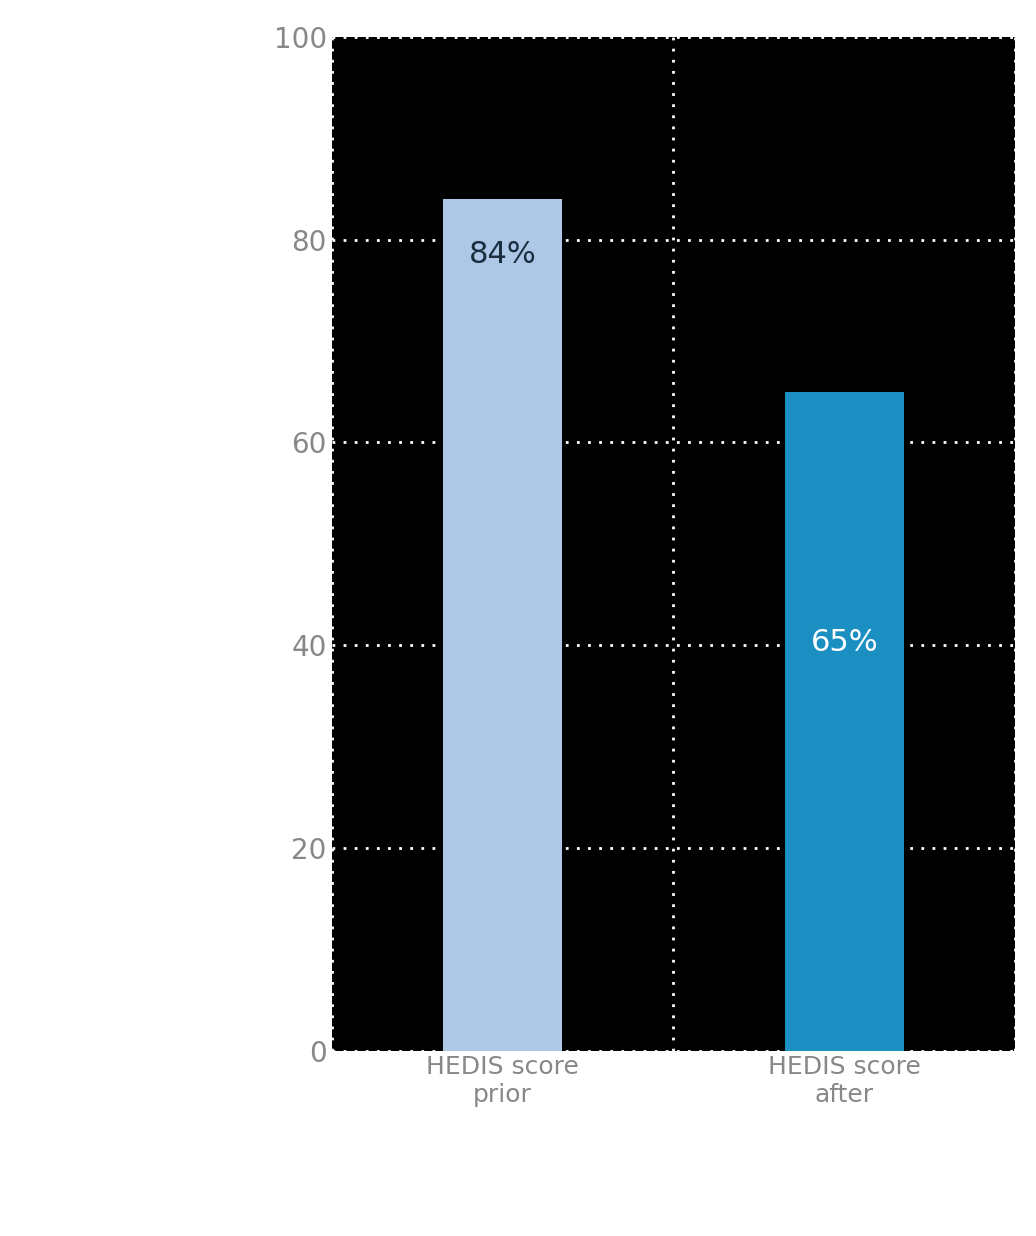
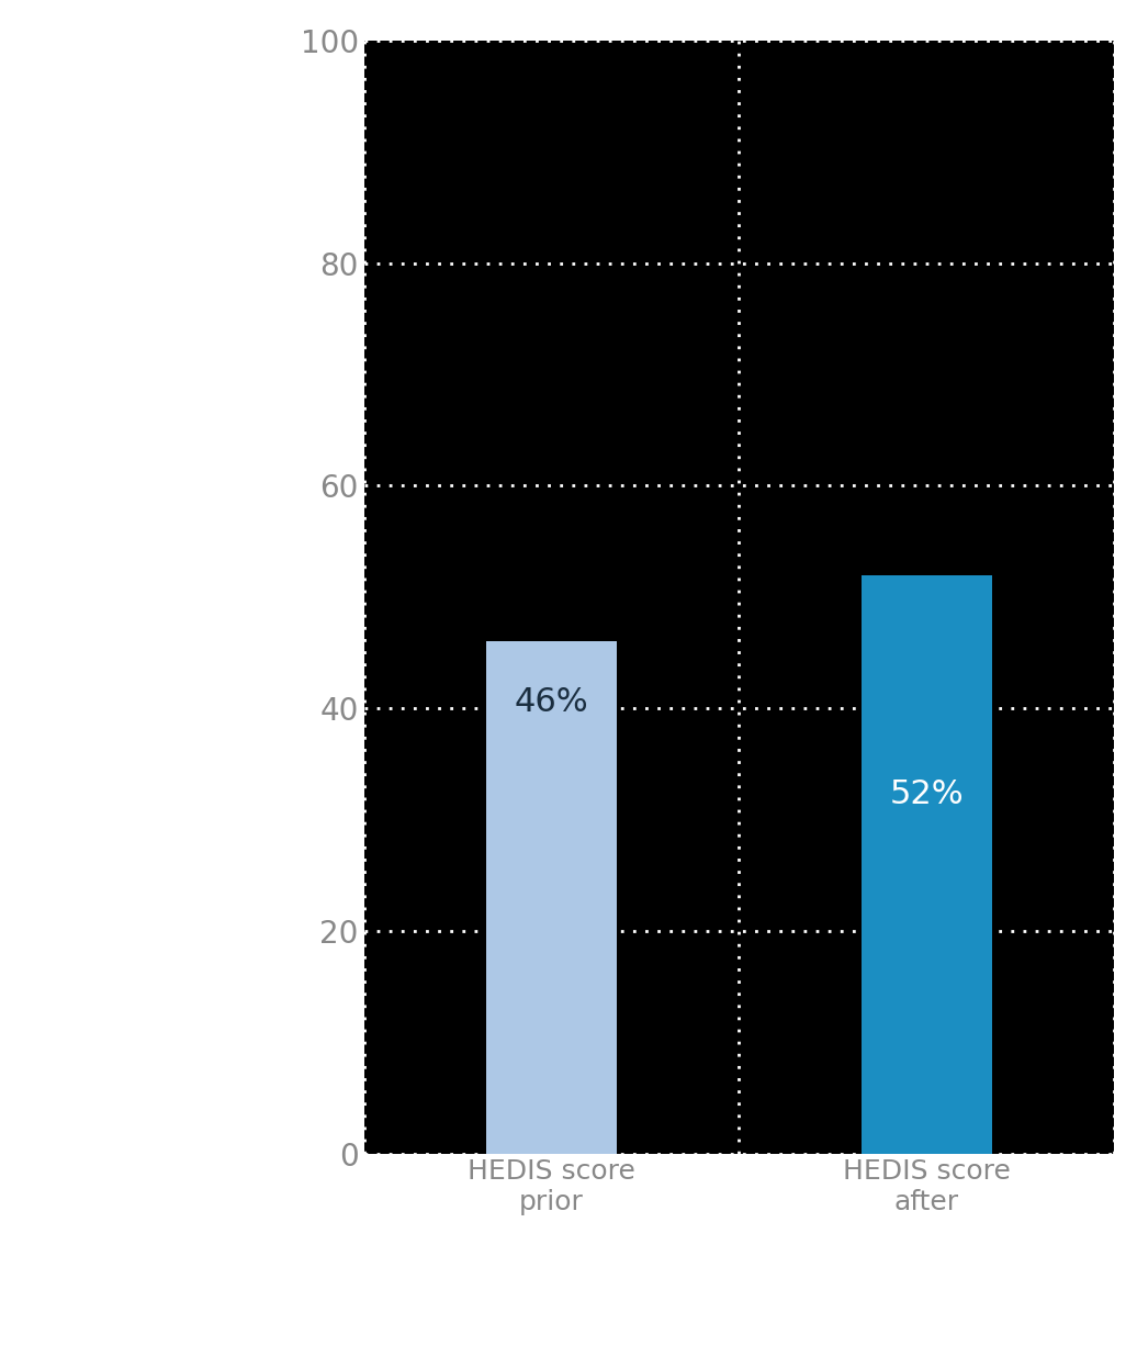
HEDIS score prior: 84% -> 46%
HEDIS score after: 65% -> 52%
